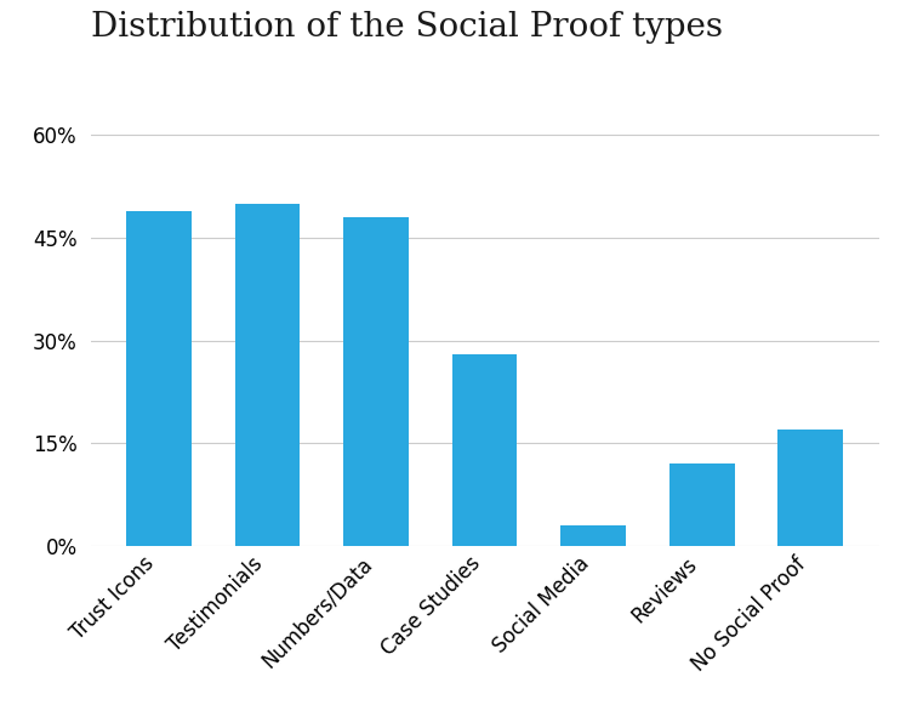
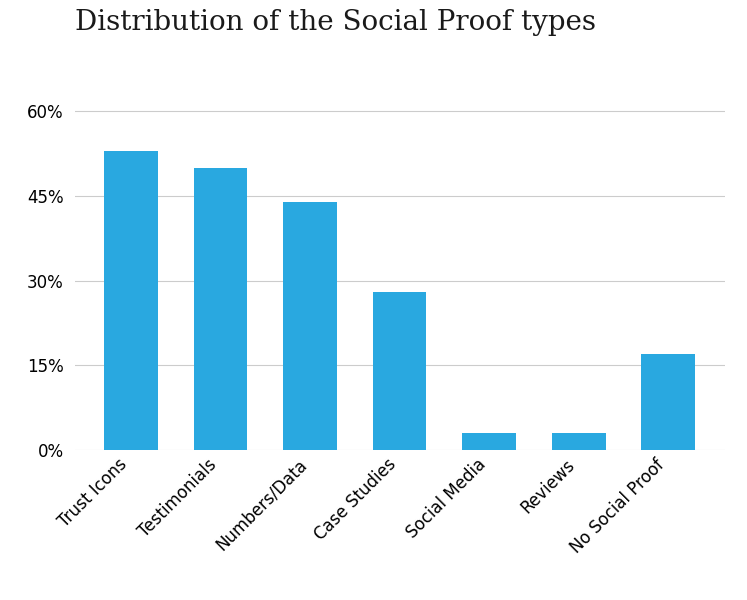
Trust Icons: 49% -> 53%
Numbers/Data: 48% -> 44%
Reviews: 12% -> 3%
